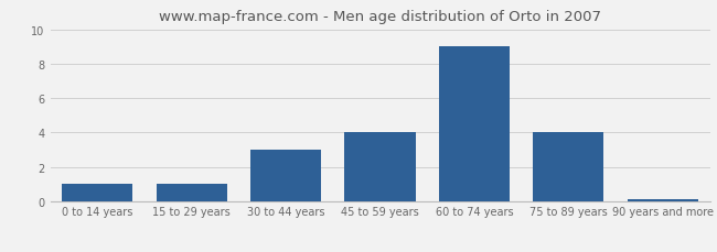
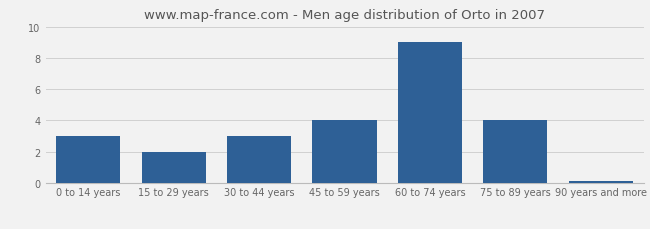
0 to 14 years: 1.0 -> 3.0
15 to 29 years: 1.0 -> 2.0
